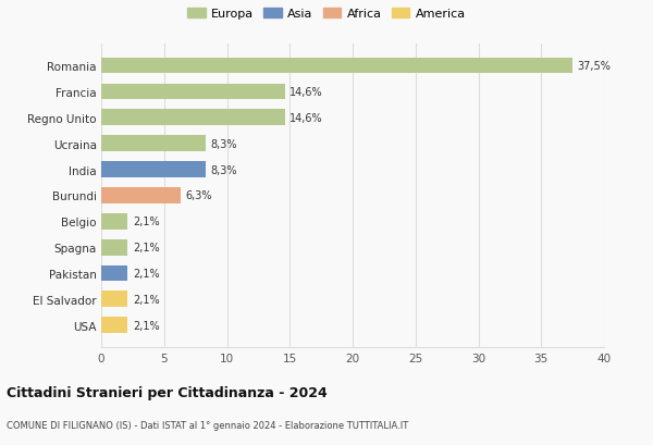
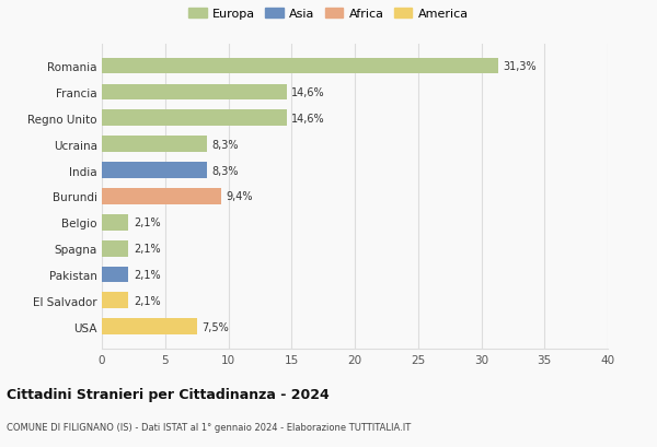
Romania: 37,5% -> 31,3%
Burundi: 6,3% -> 9,4%
USA: 2,1% -> 7,5%
